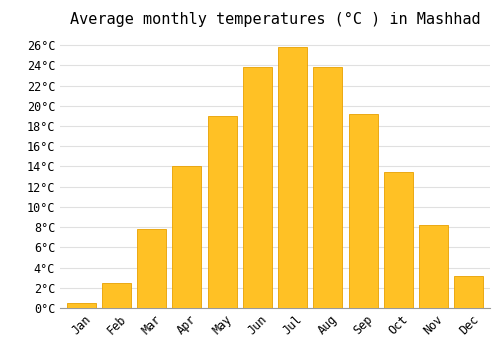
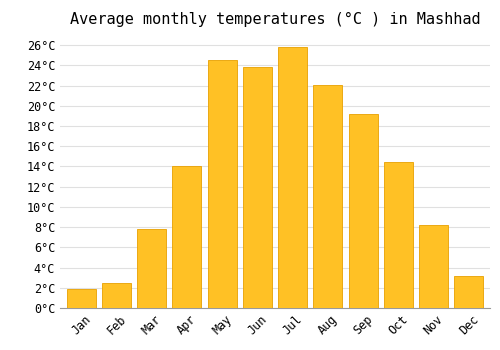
Jan: 0.5°C -> 1.9°C
May: 19.0°C -> 24.5°C
Aug: 23.8°C -> 22.1°C
Oct: 13.5°C -> 14.4°C
